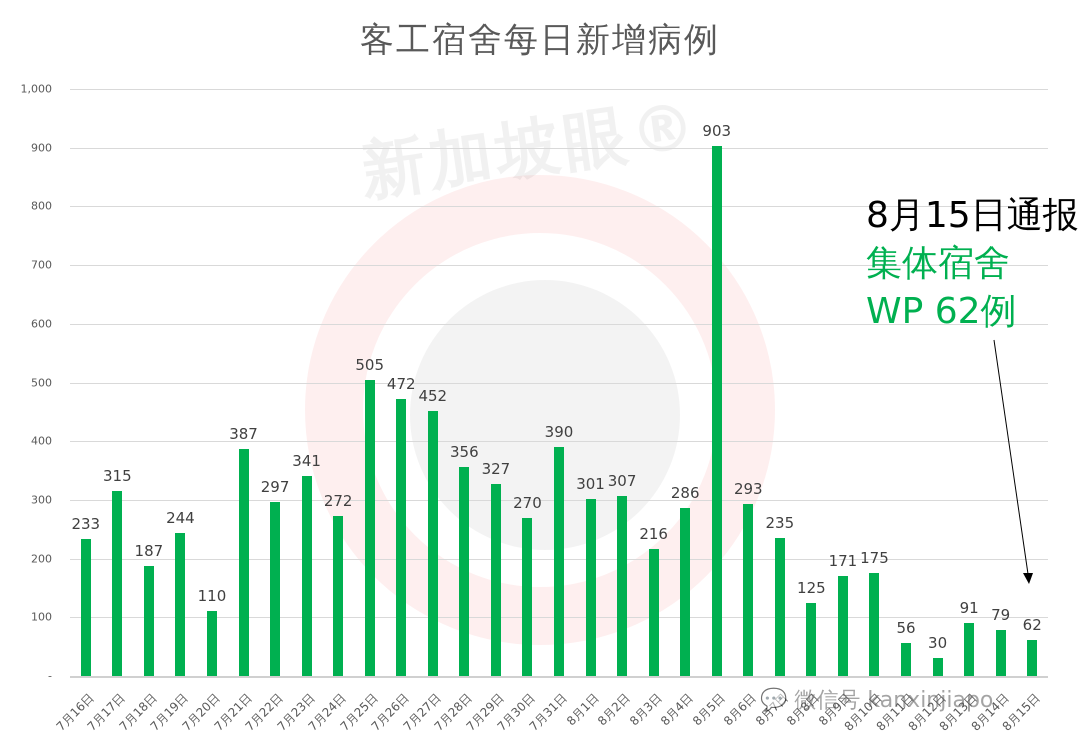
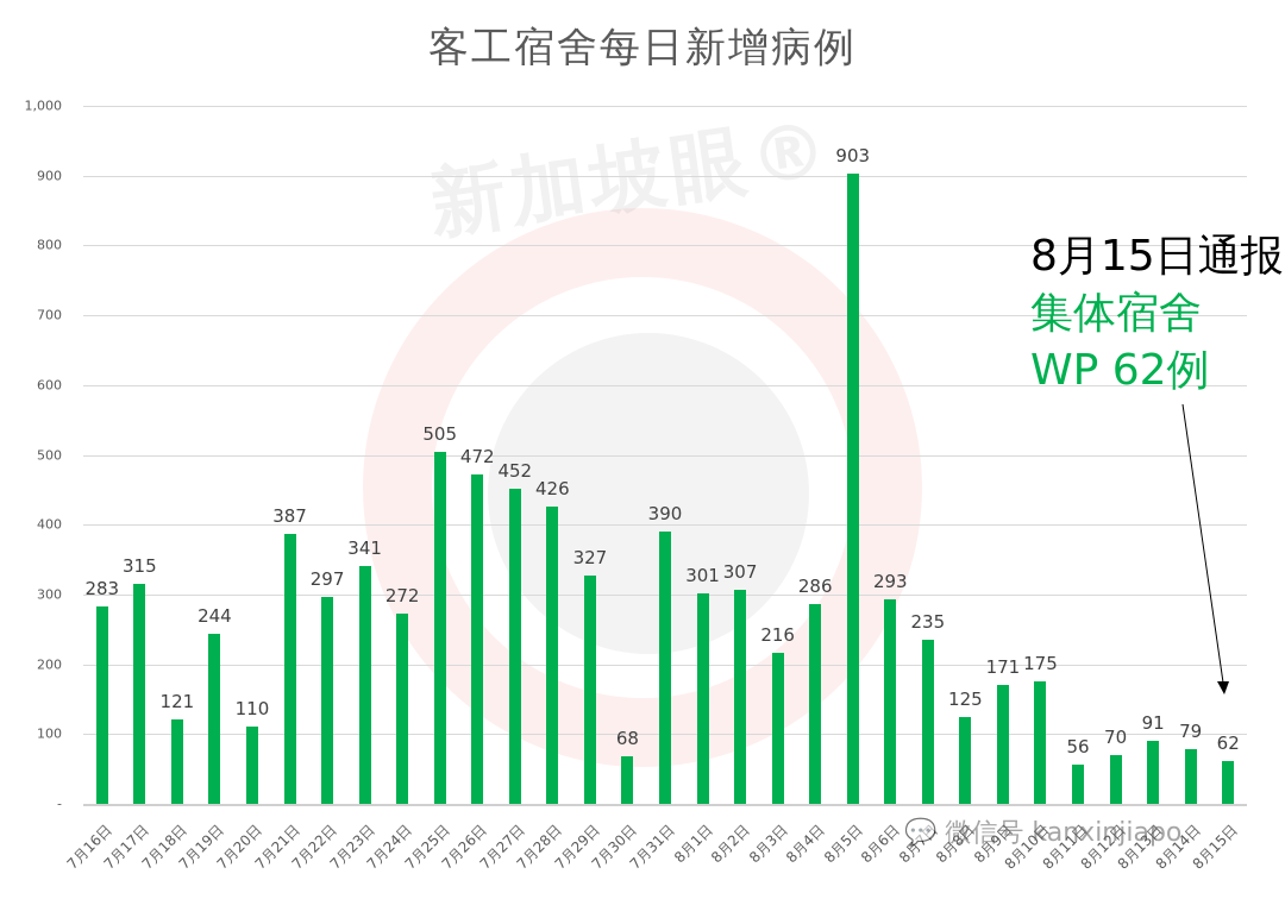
7月16日: 233 -> 283
7月18日: 187 -> 121
7月28日: 356 -> 426
7月30日: 270 -> 68
8月12日: 30 -> 70
